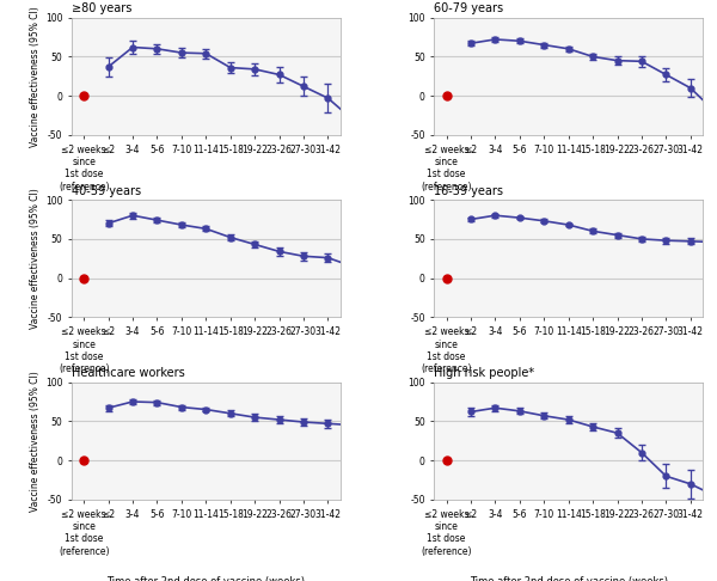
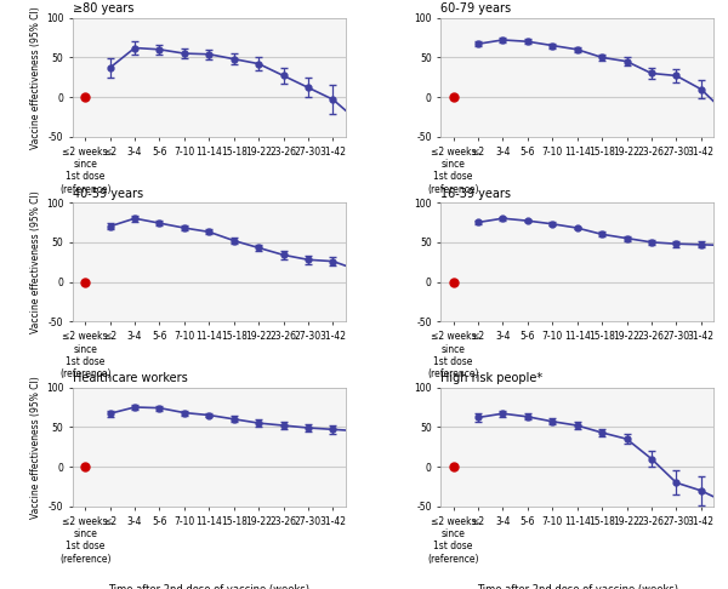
≥80 years/15-18: 36 -> 48
≥80 years/19-22: 34 -> 42
60-79 years/23-26: 44 -> 30
